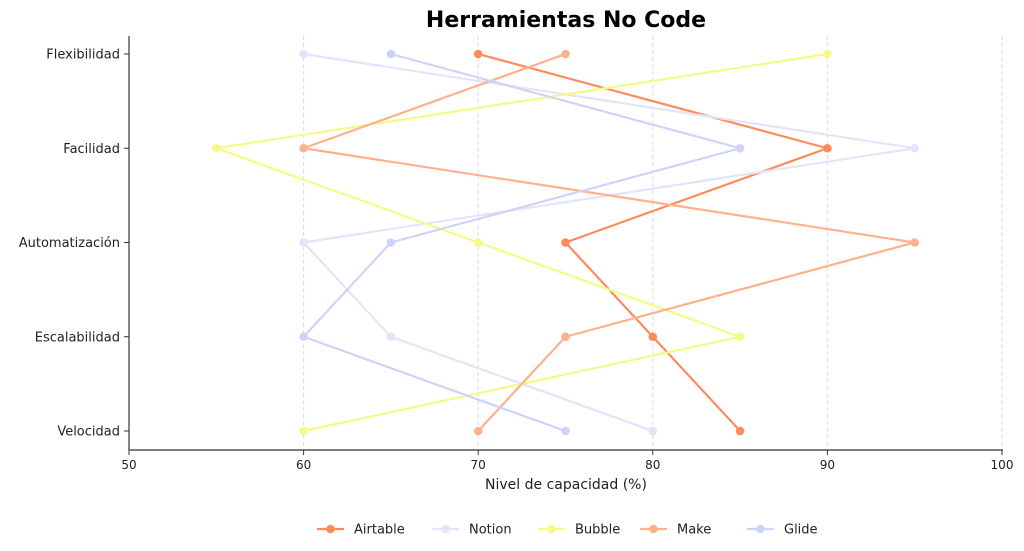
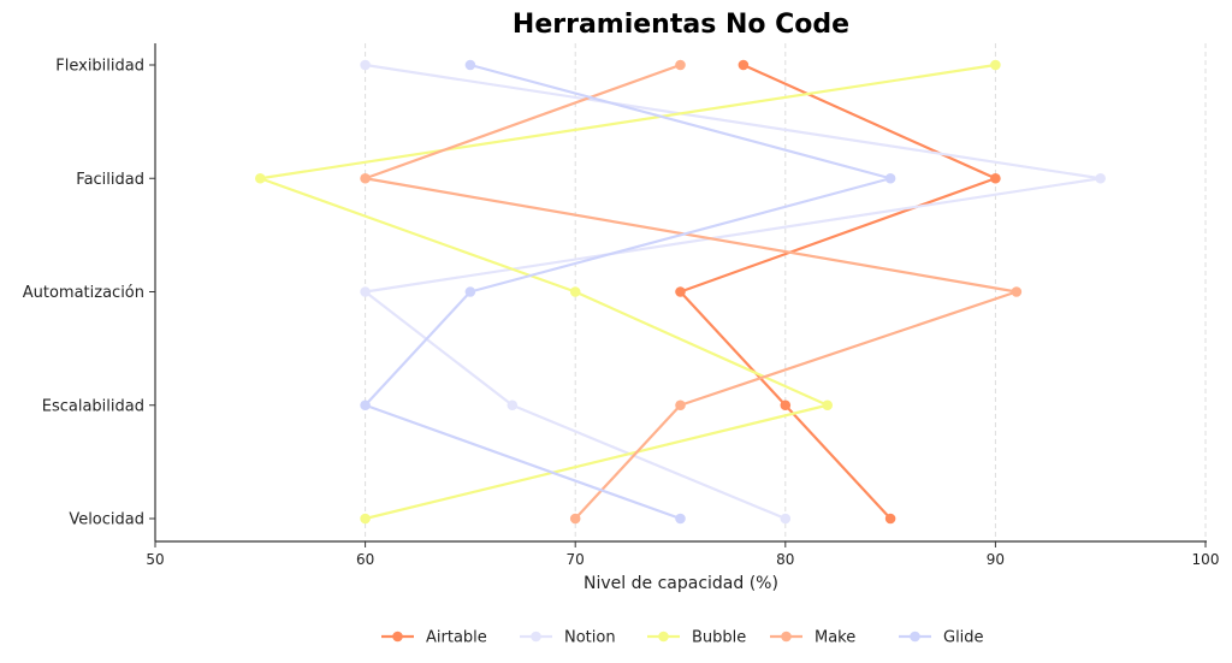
Airtable/Flexibilidad: 70 -> 78
Make/Automatización: 95 -> 91
Notion/Escalabilidad: 65 -> 67
Bubble/Escalabilidad: 85 -> 82
